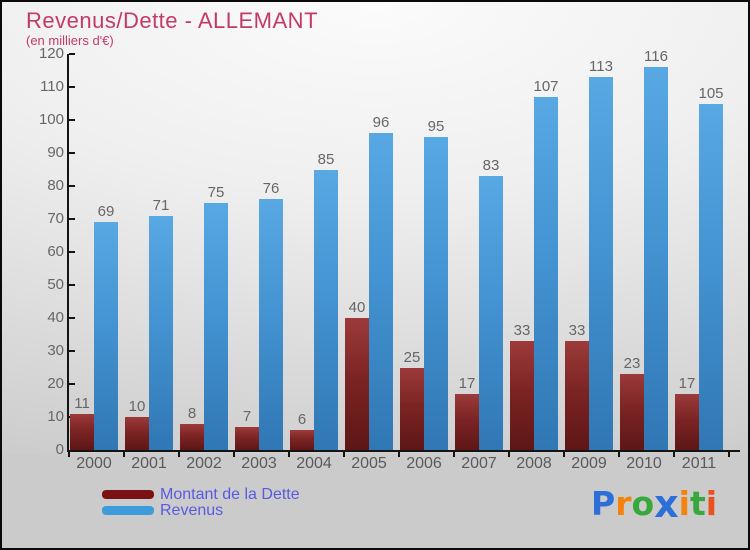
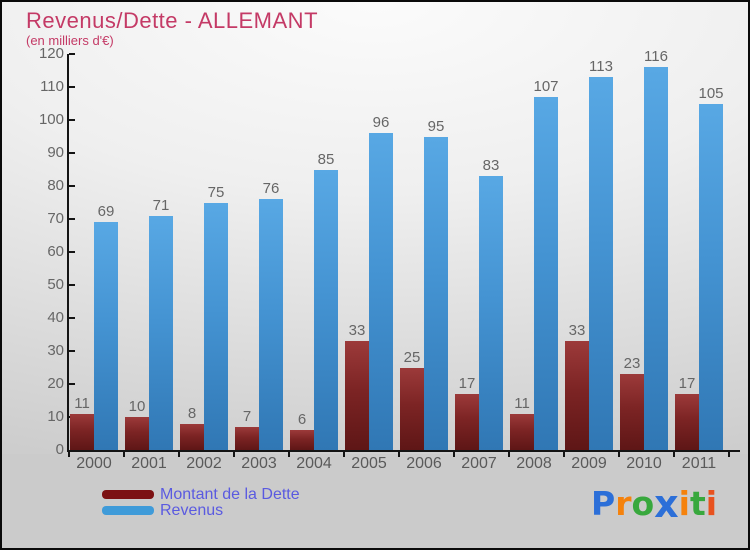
Montant de la Dette/2005: 40 -> 33
Montant de la Dette/2008: 33 -> 11
